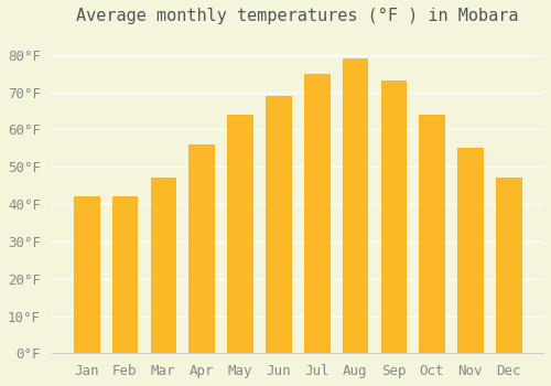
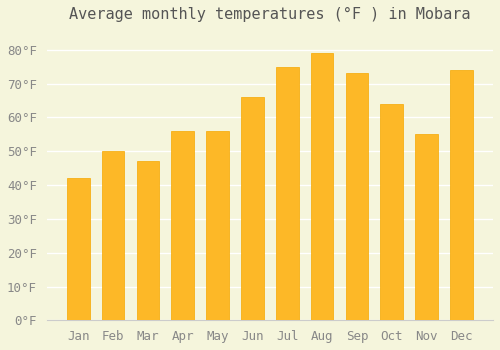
Feb: 42°F -> 50°F
May: 64°F -> 56°F
Jun: 69°F -> 66°F
Dec: 47°F -> 74°F
